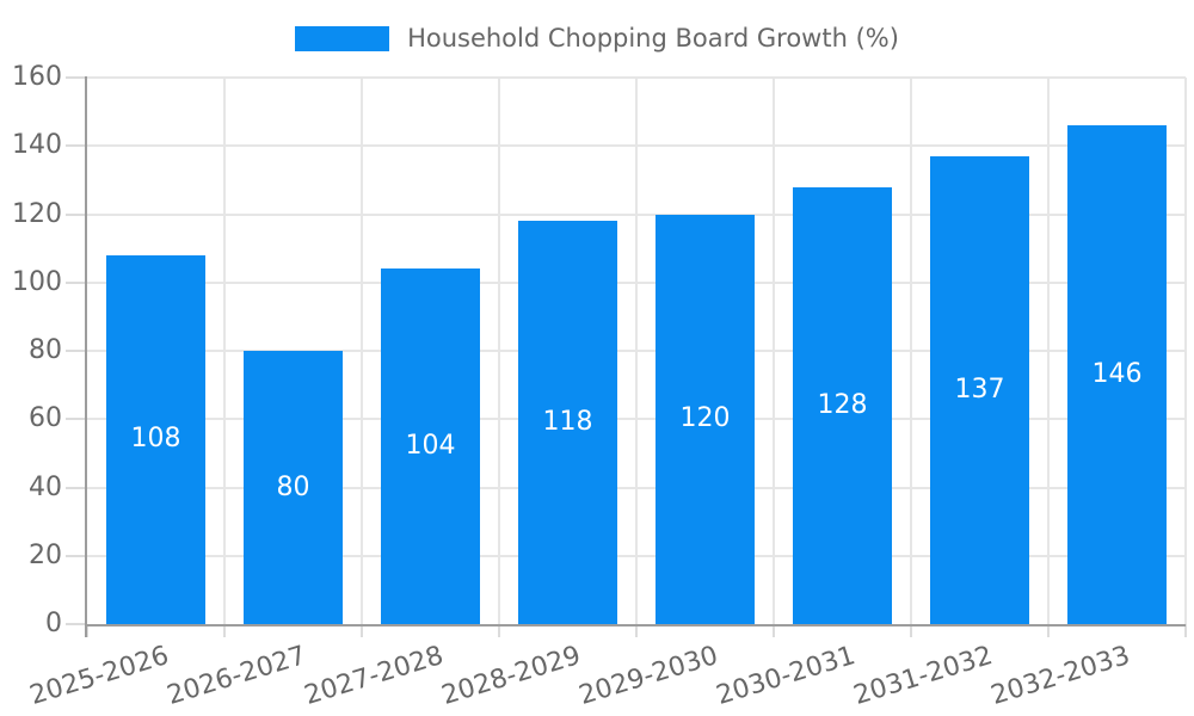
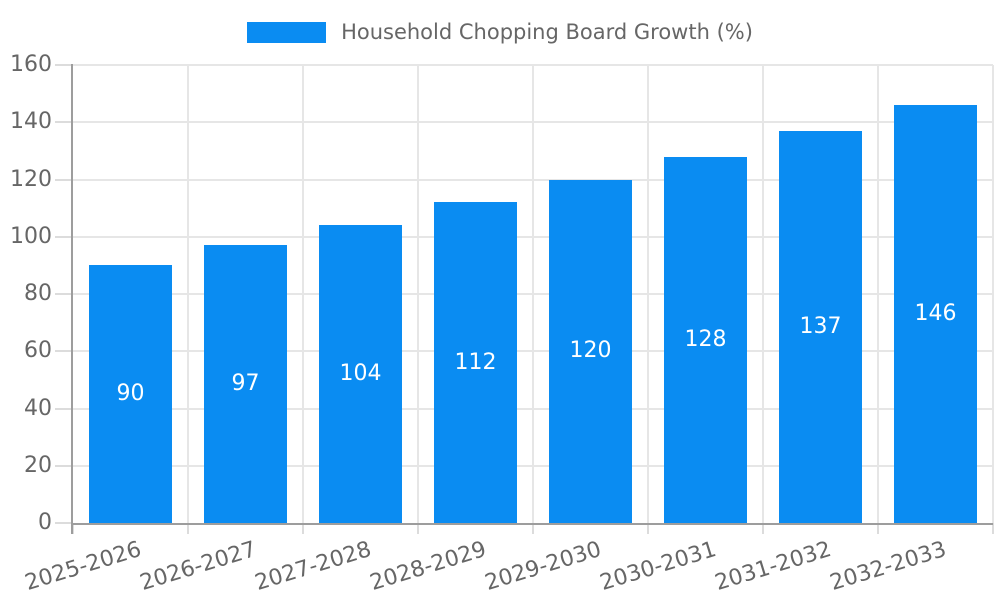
2025-2026: 108 -> 90
2026-2027: 80 -> 97
2028-2029: 118 -> 112
